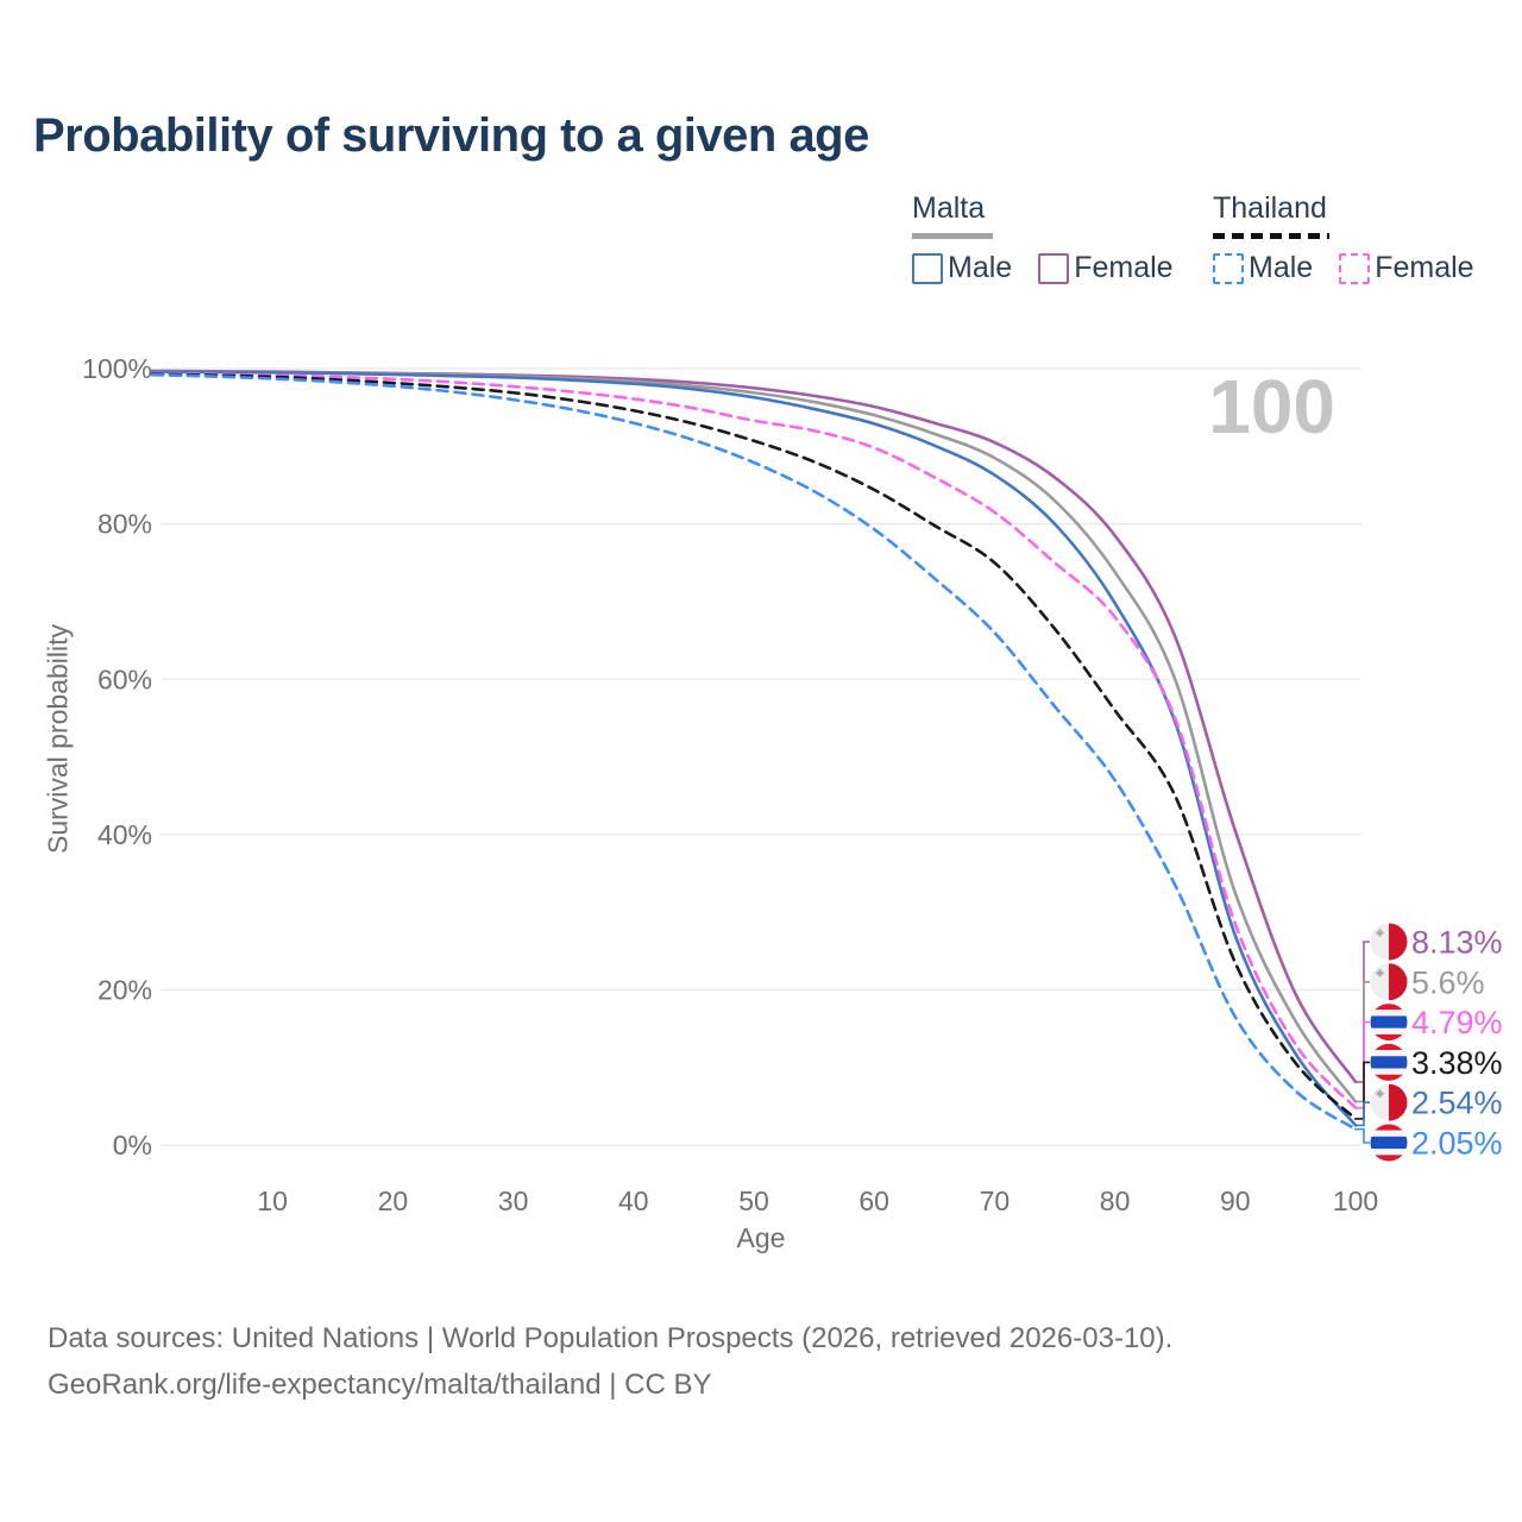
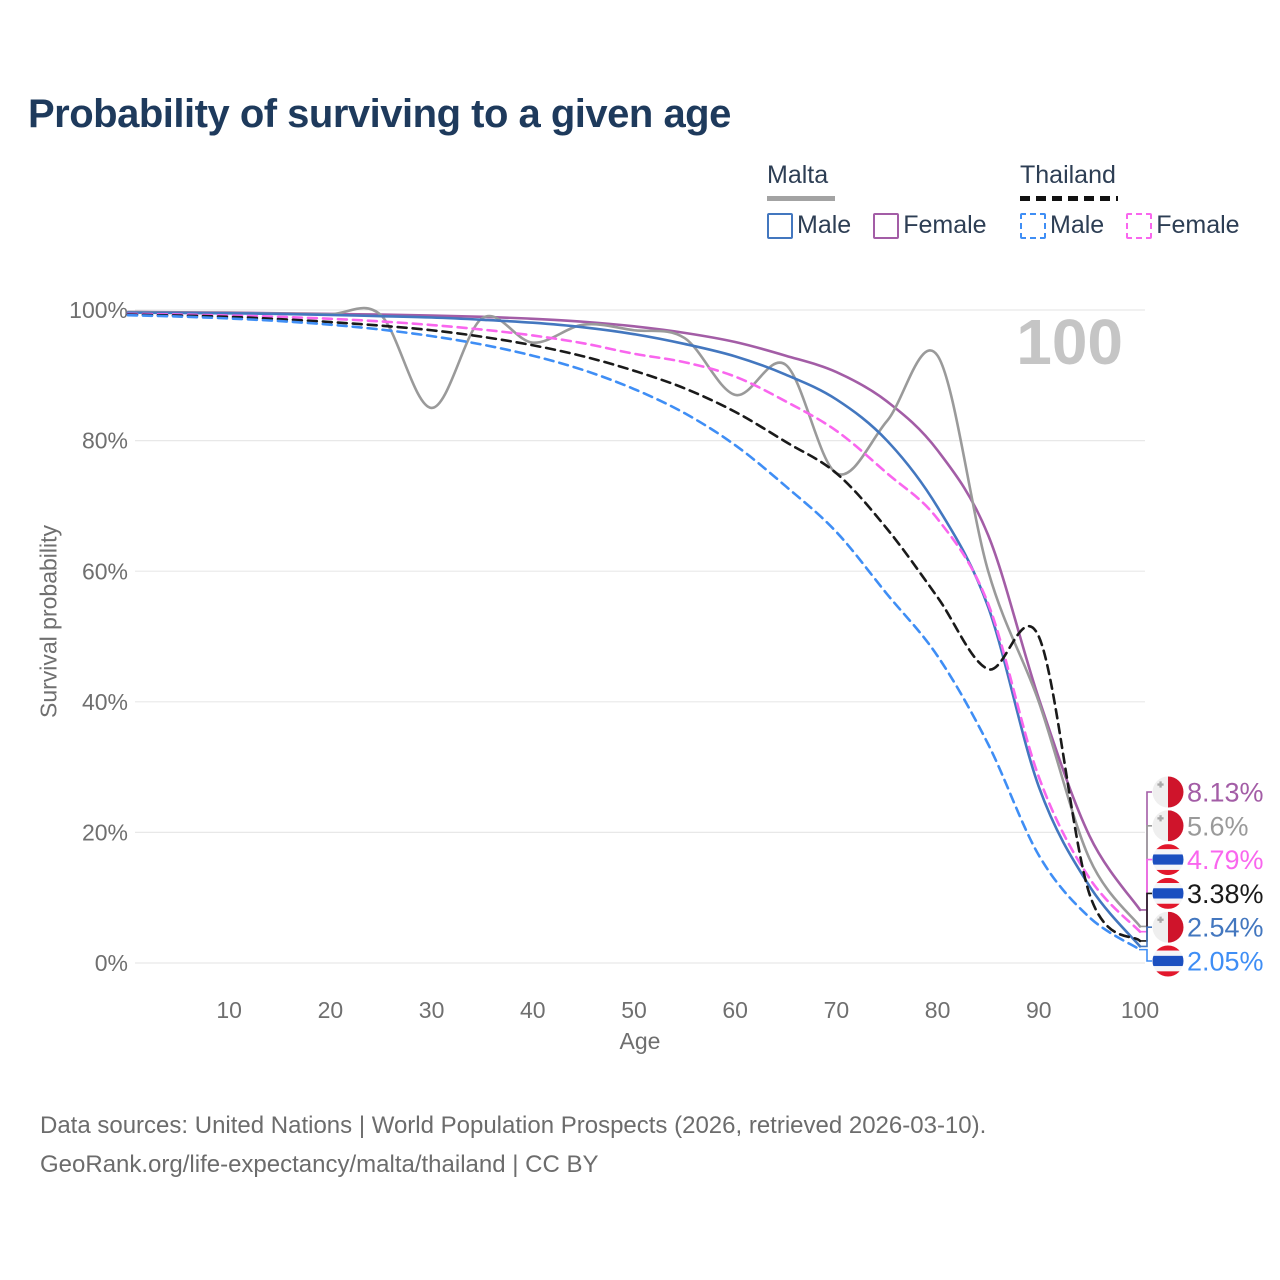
Malta/30: 99% -> 85%
Malta/40: 98% -> 95%
Malta/60: 94% -> 87%
Malta/70: 88% -> 75%
Malta/80: 74% -> 93%
Malta/90: 32% -> 40%
Thailand/90: 24% -> 50%
